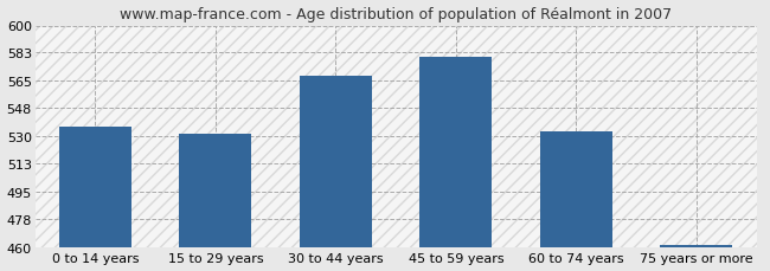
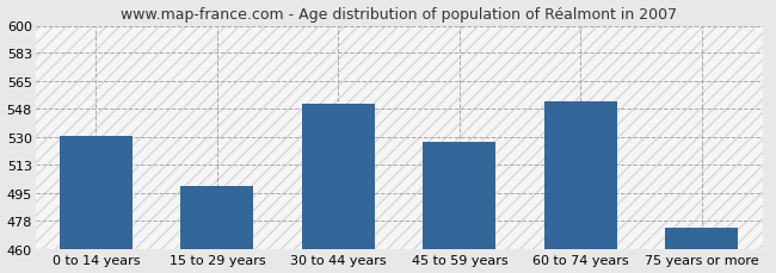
0 to 14 years: 536 -> 531
15 to 29 years: 532 -> 500
30 to 44 years: 568 -> 551
45 to 59 years: 580 -> 527
60 to 74 years: 533 -> 553
75 years or more: 462 -> 474
